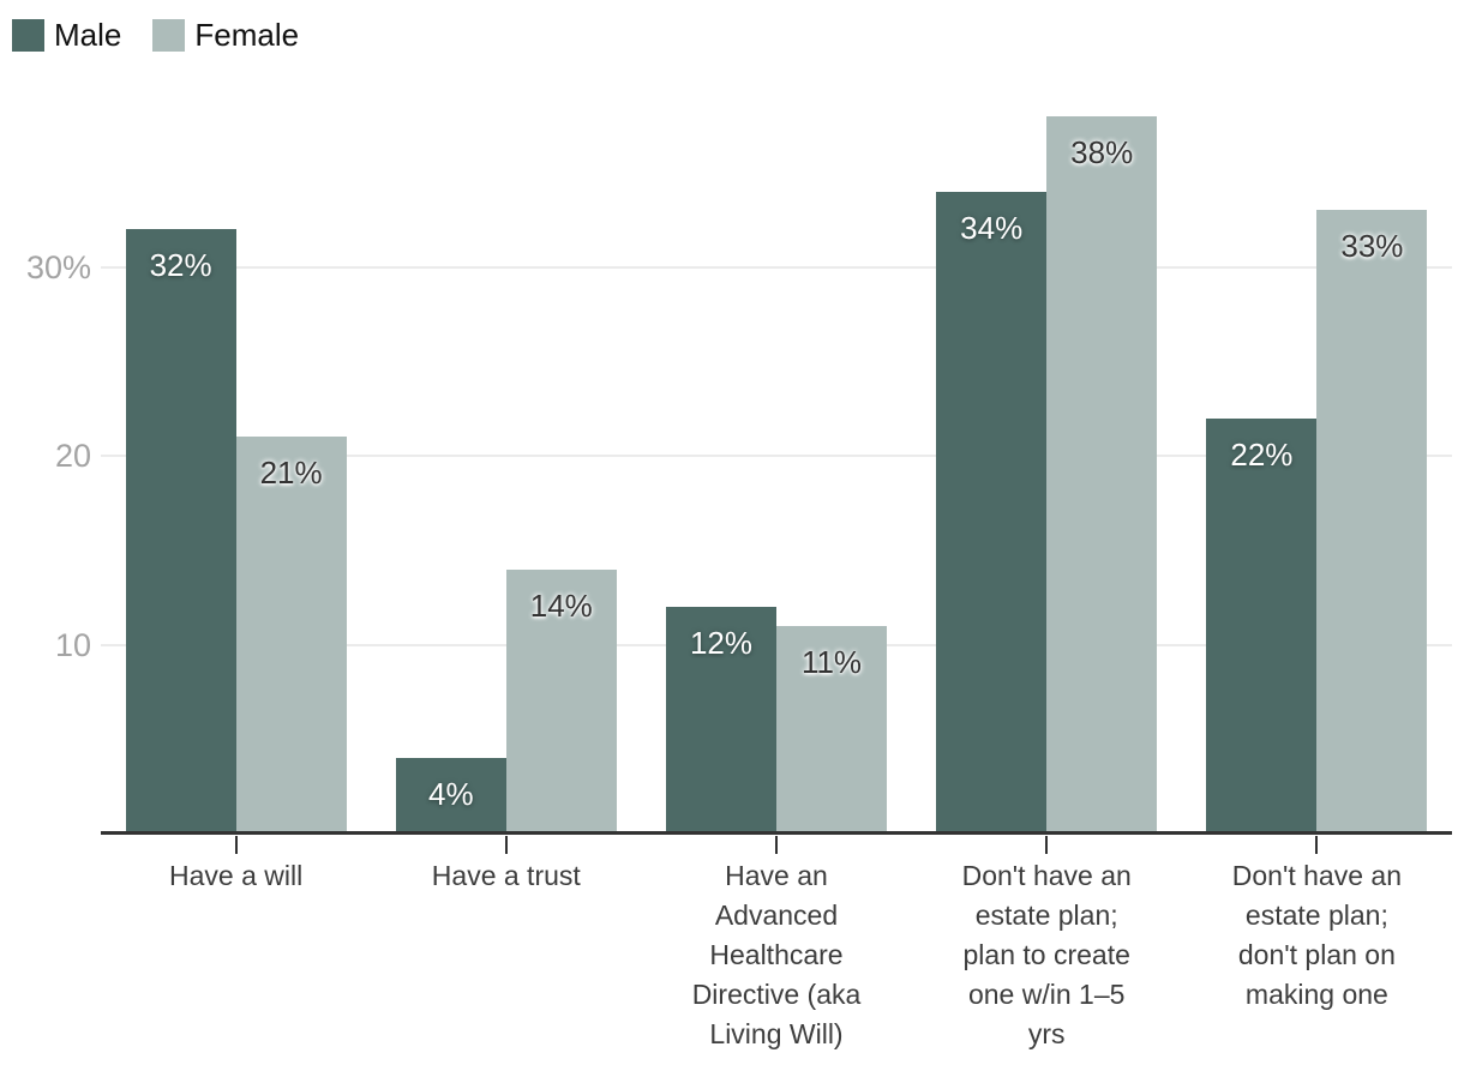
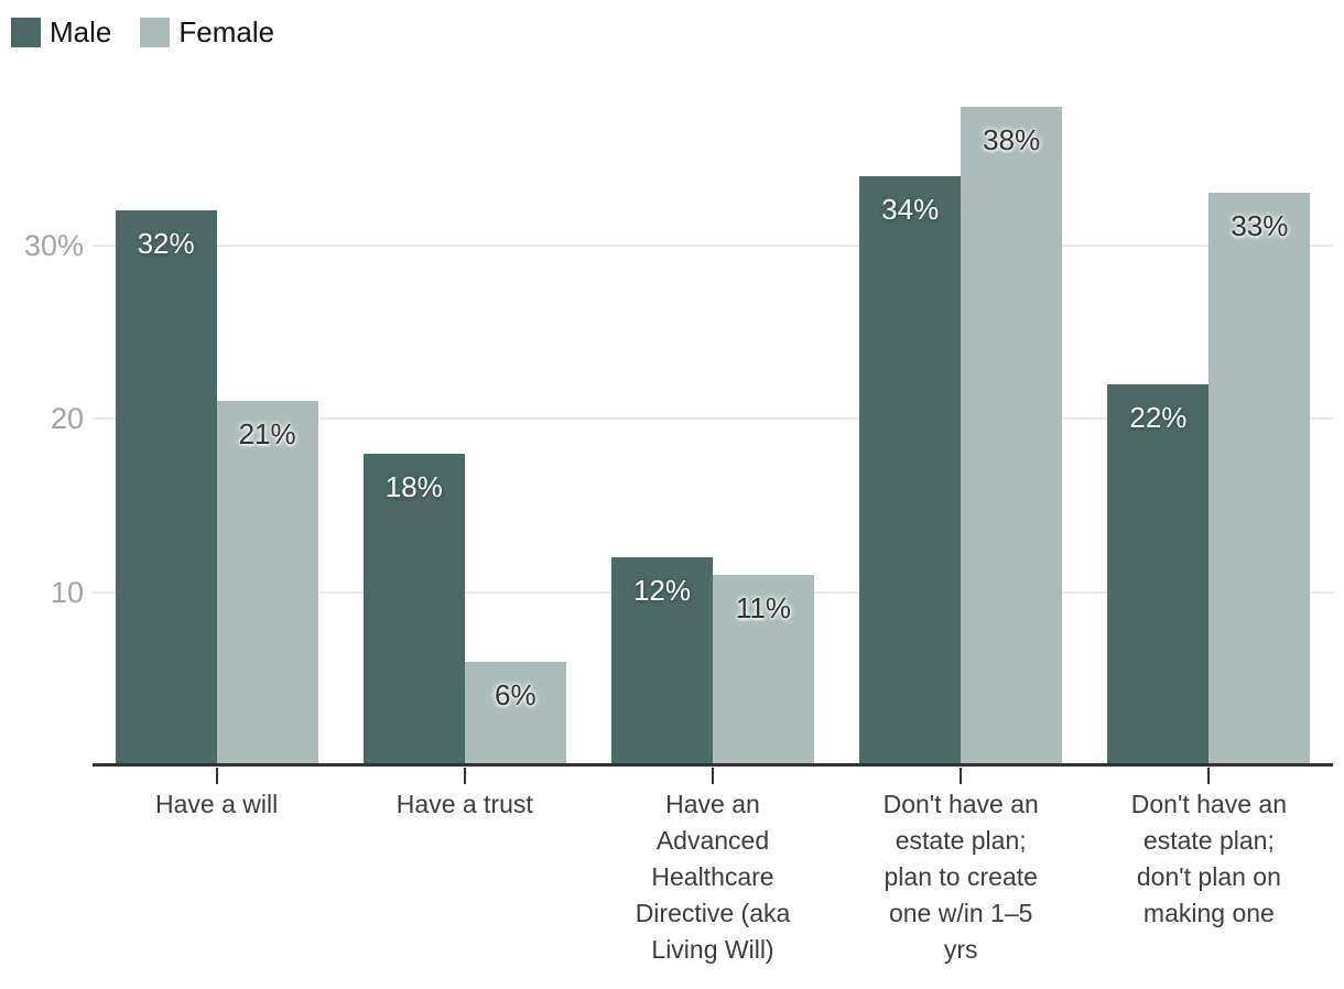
Male/Have a trust: 4% -> 18%
Female/Have a trust: 14% -> 6%
